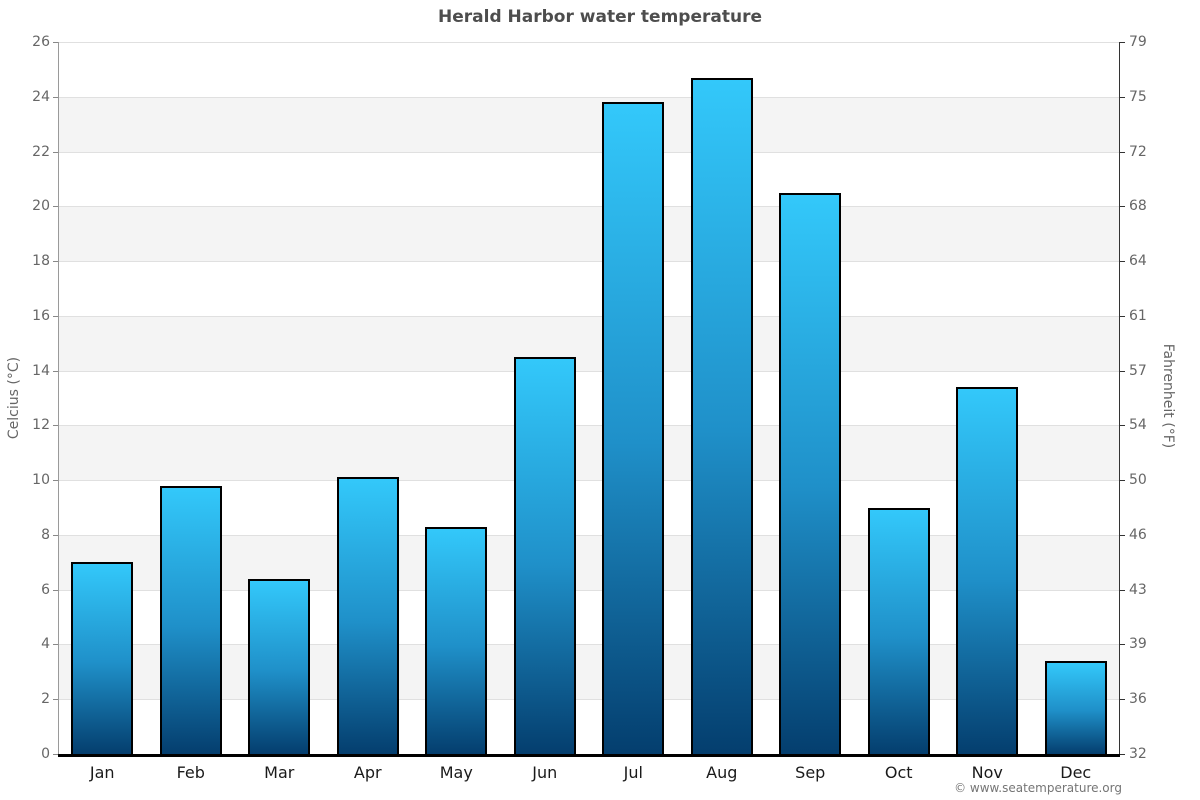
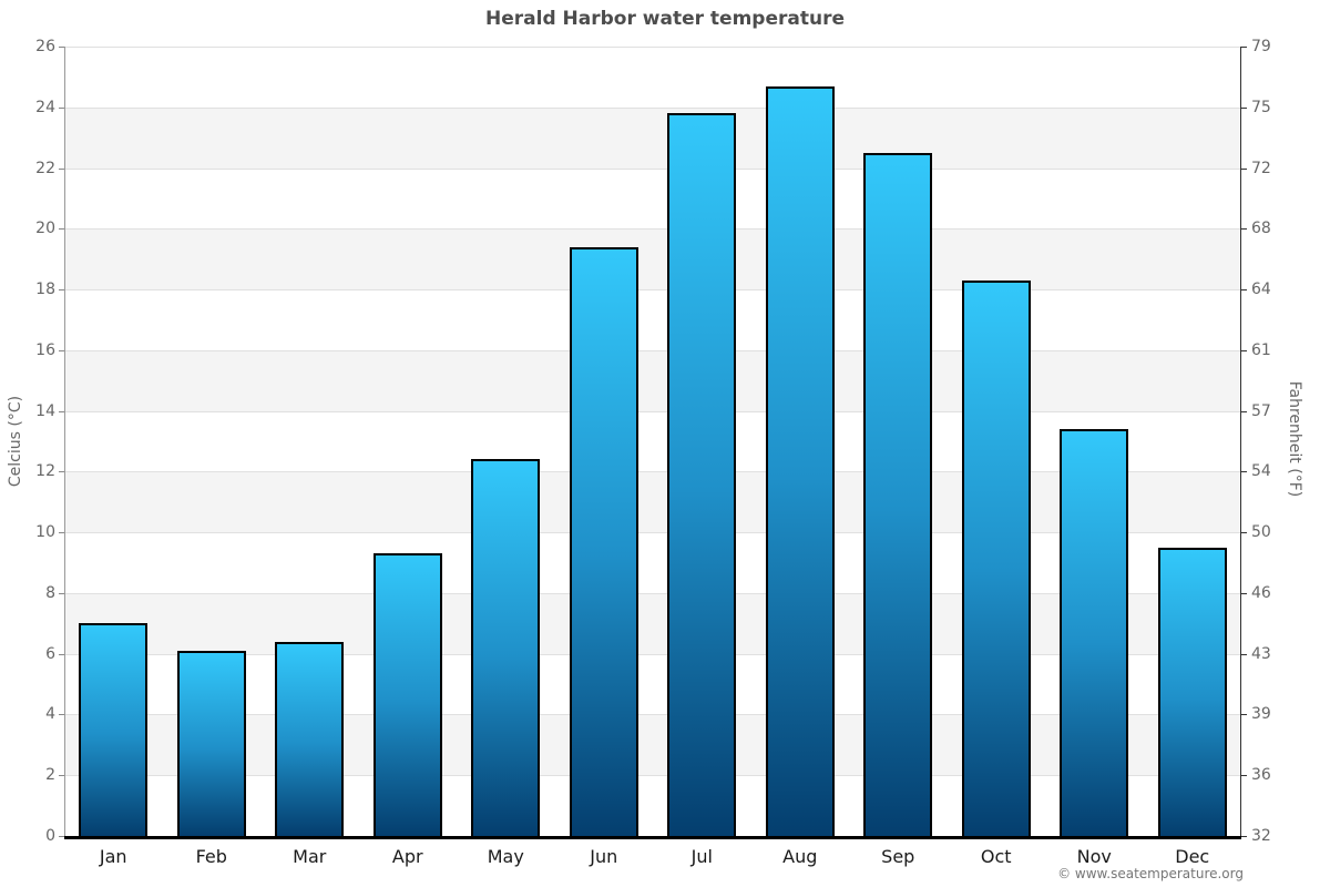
Feb: 9.8 -> 6.1
Apr: 10.1 -> 9.3
May: 8.3 -> 12.4
Jun: 14.5 -> 19.4
Sep: 20.5 -> 22.5
Oct: 9.0 -> 18.3
Dec: 3.4 -> 9.5
